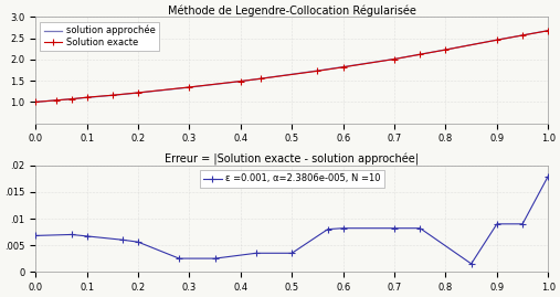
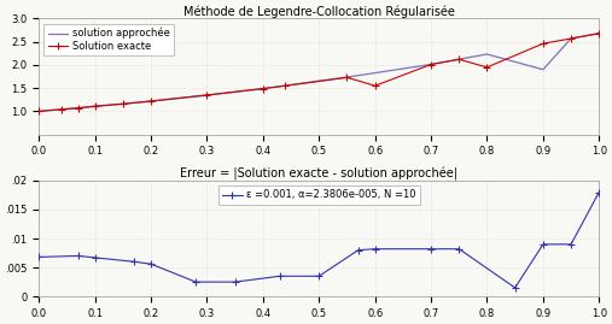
Méthode de Legendre-Collocation Régularisée/Solution exacte/0.6: 1.82 -> 1.55
Méthode de Legendre-Collocation Régularisée/Solution exacte/0.8: 2.23 -> 1.95
Méthode de Legendre-Collocation Régularisée/solution approchée/0.9: 2.46 -> 1.90
